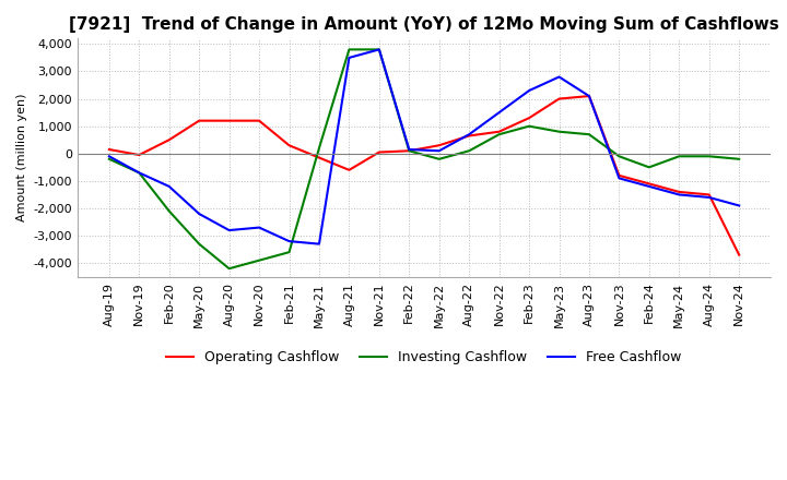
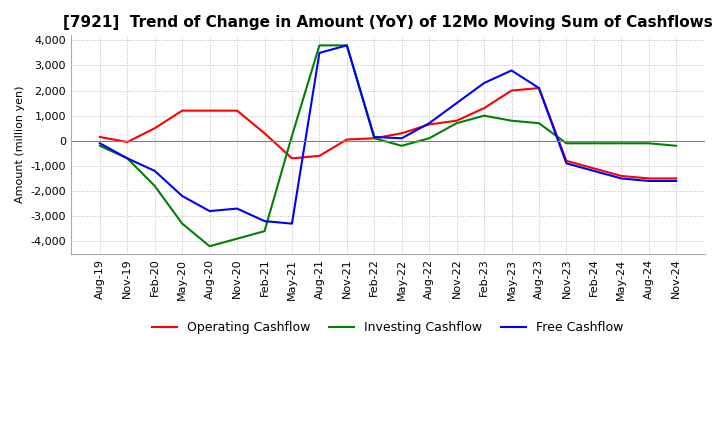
Investing Cashflow/Feb-20: -2,100 -> -1,800
Operating Cashflow/May-21: -150 -> -700
Investing Cashflow/Feb-24: -500 -> -100
Operating Cashflow/Nov-24: -3,700 -> -1,500
Free Cashflow/Nov-24: -1,900 -> -1,600
